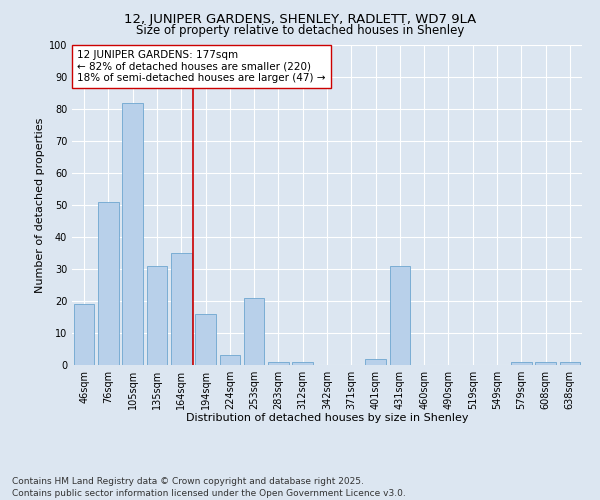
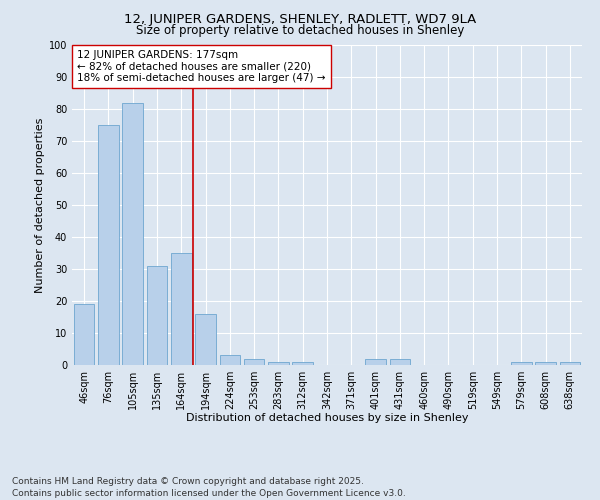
76sqm: 51 -> 75
253sqm: 21 -> 2
431sqm: 31 -> 2
